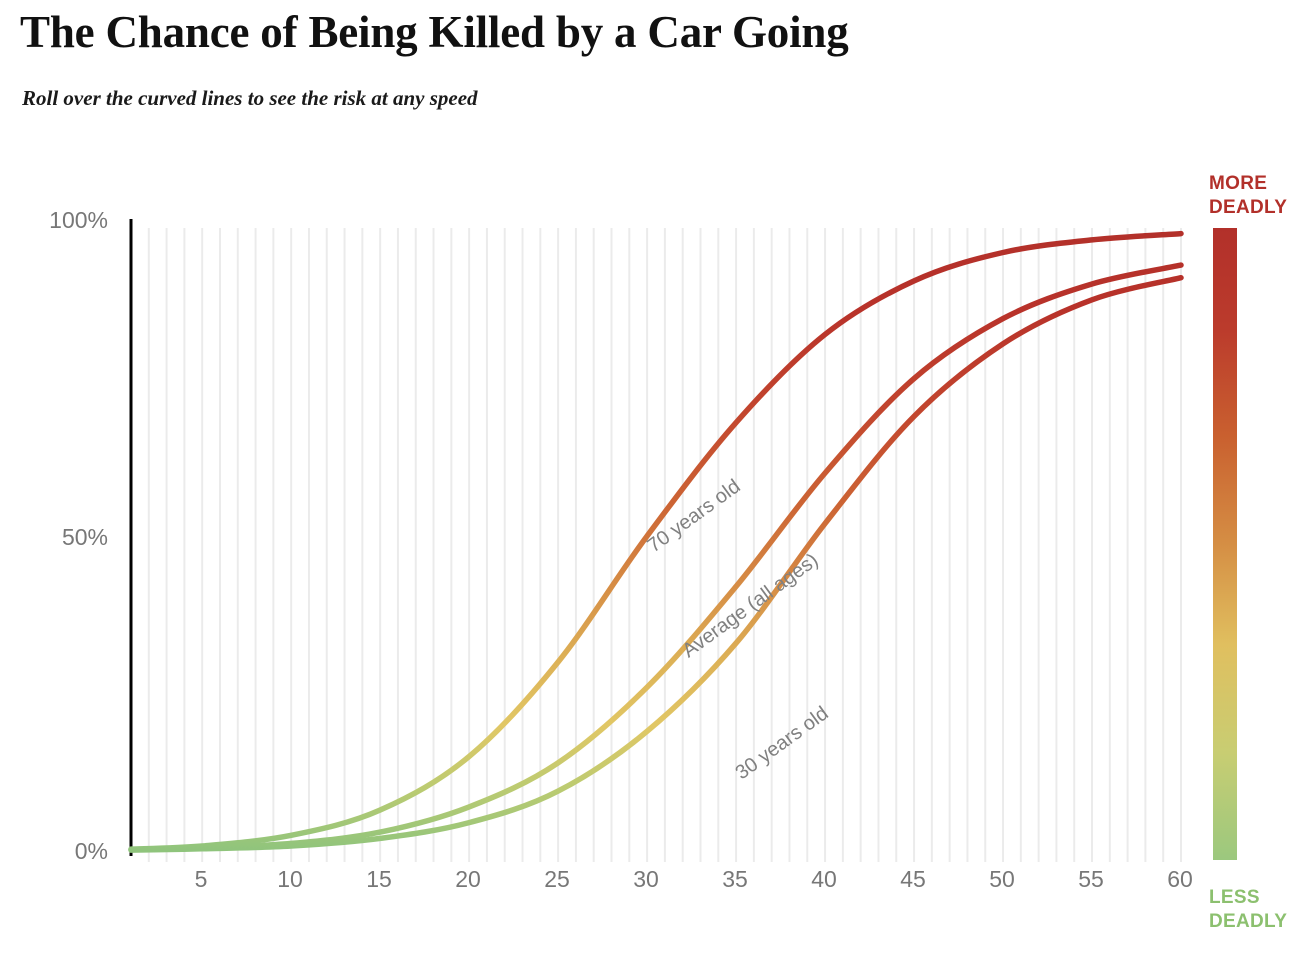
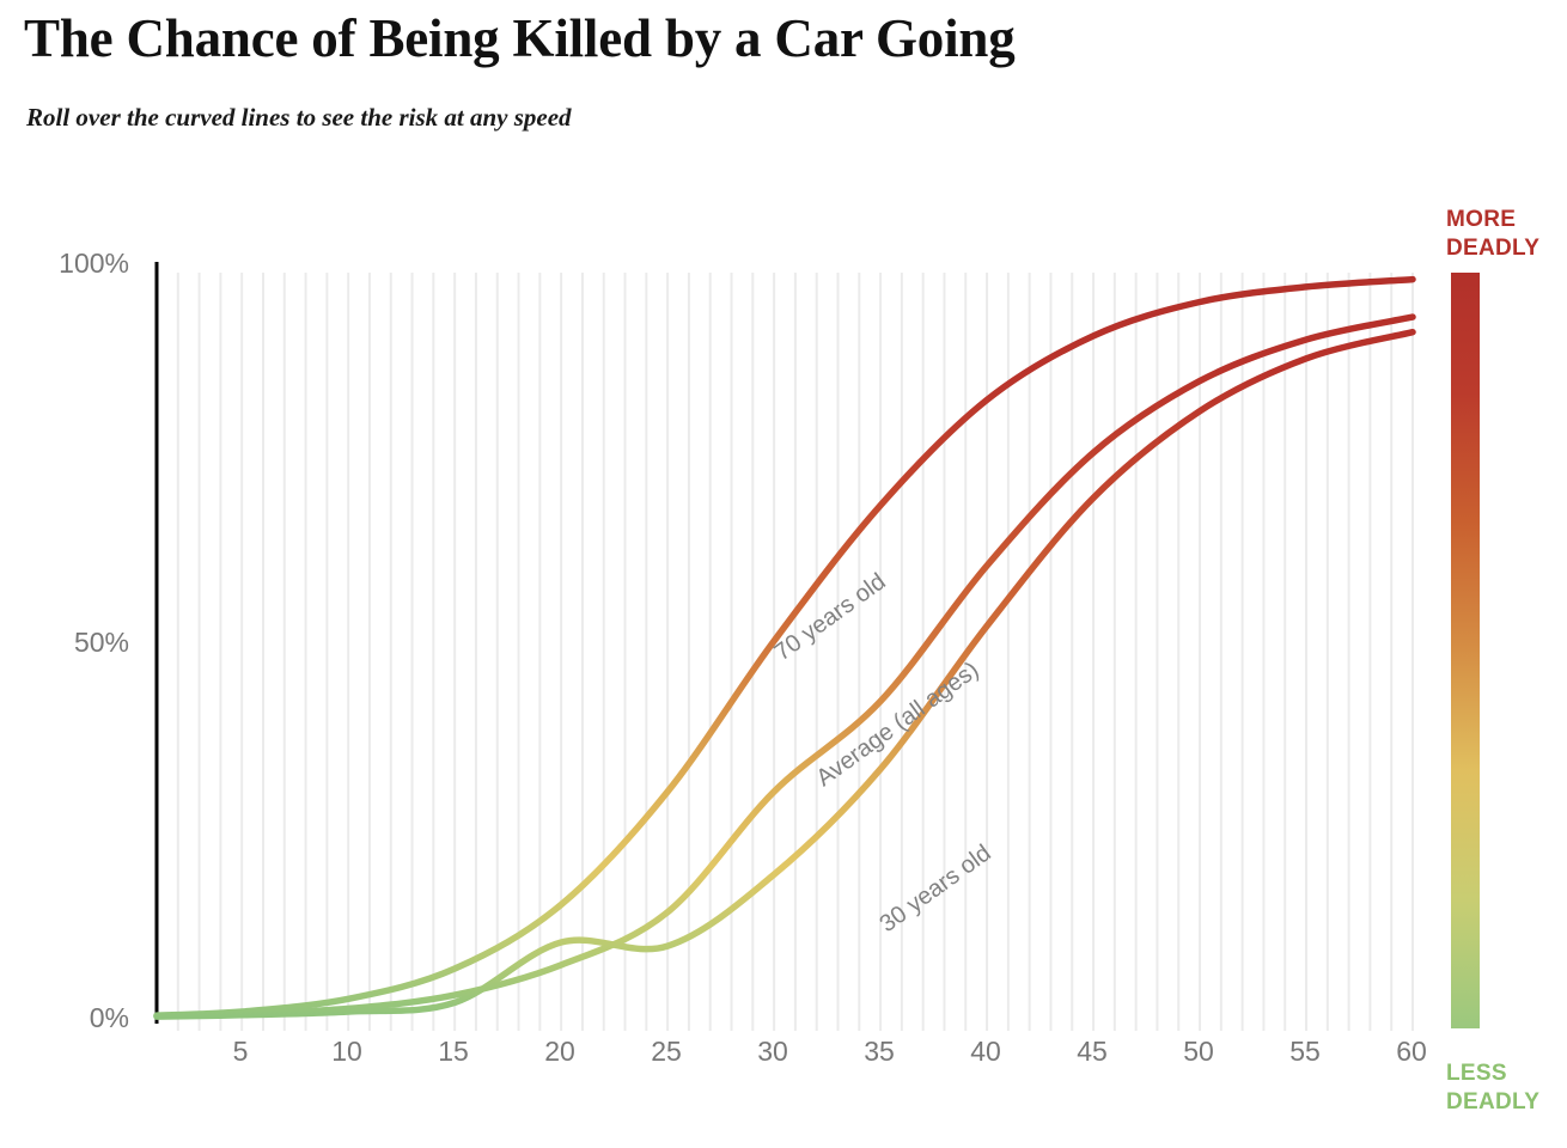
30 years old/20: 4% -> 10%
Average (all ages)/30: 26% -> 30%
